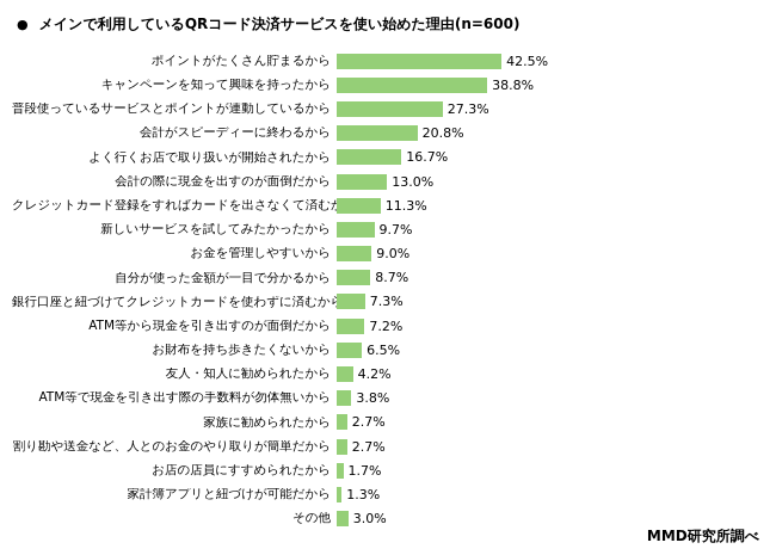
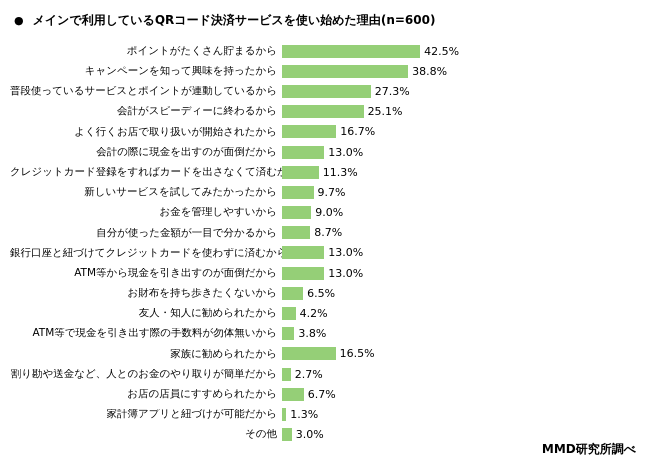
会計がスピーディーに終わるから: 20.8% -> 25.1%
銀行口座と紐づけてクレジットカードを使わずに済むから: 7.3% -> 13.0%
ATM等から現金を引き出すのが面倒だから: 7.2% -> 13.0%
家族に勧められたから: 2.7% -> 16.5%
お店の店員にすすめられたから: 1.7% -> 6.7%
